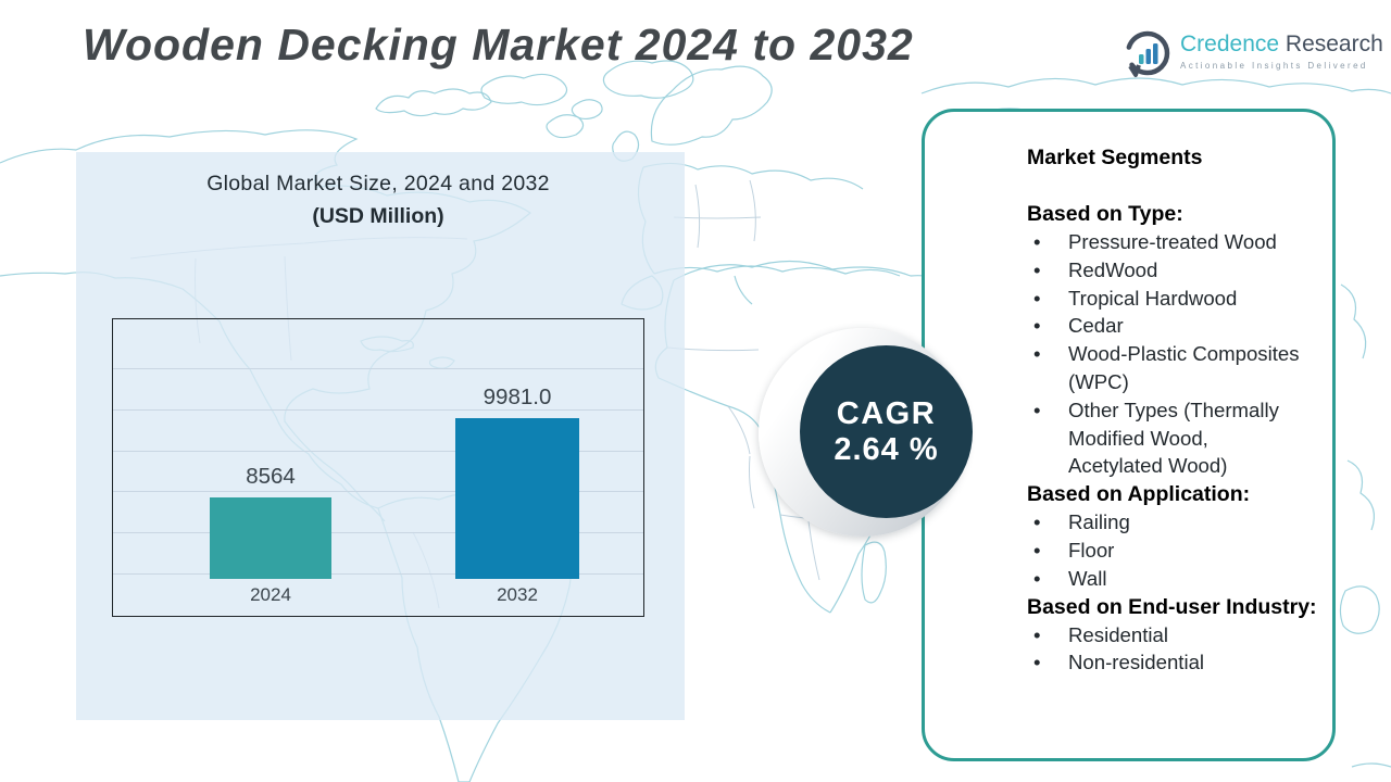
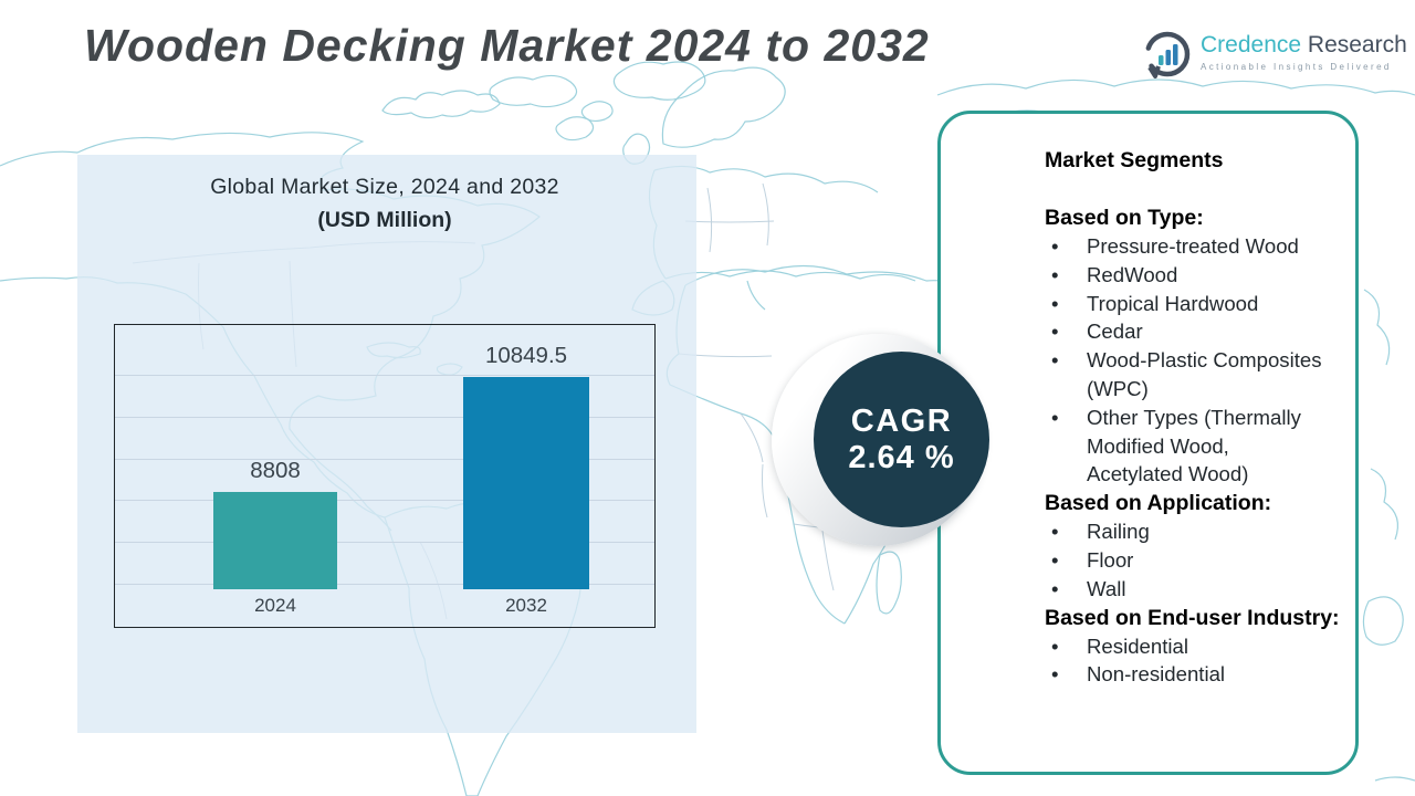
2024: 8564 -> 8808
2032: 9981.0 -> 10849.5
